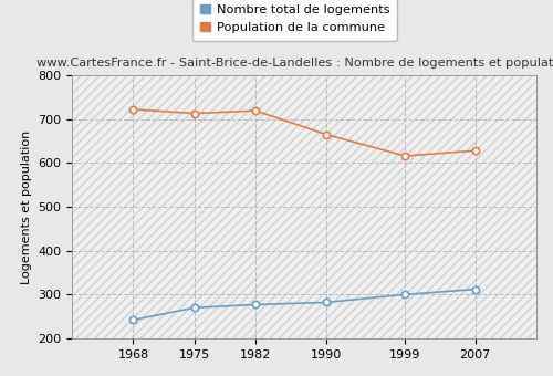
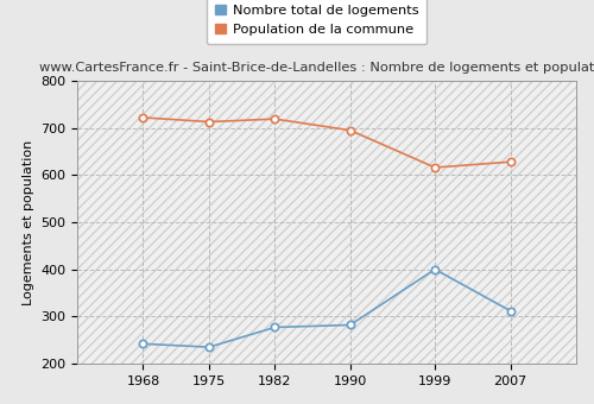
Nombre total de logements/1975: 270 -> 235
Population de la commune/1990: 665 -> 695
Nombre total de logements/1999: 300 -> 400
